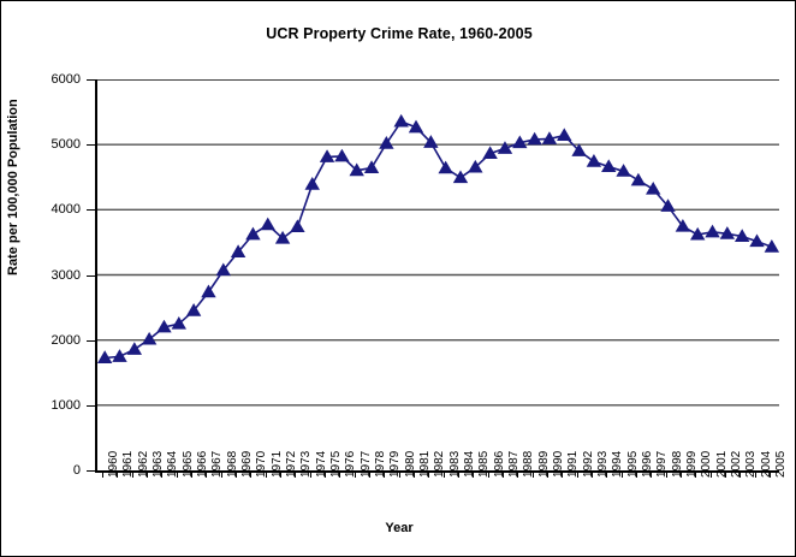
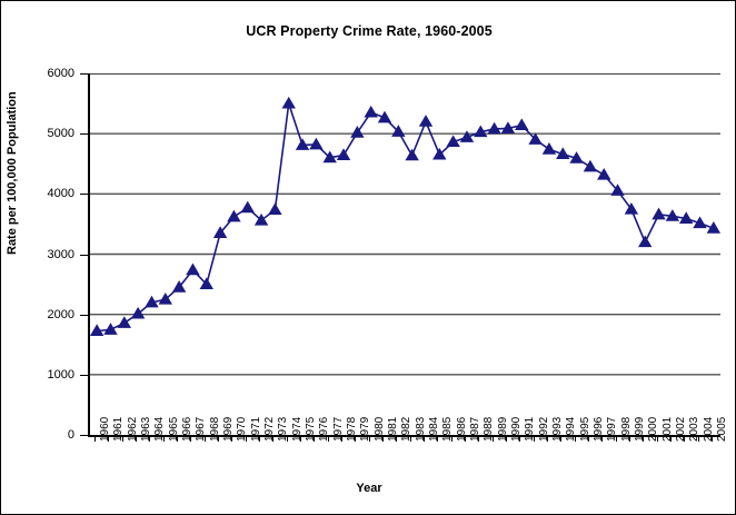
1968: 3100 -> 2500
1974: 4400 -> 5500
1984: 4500 -> 5200
2000: 3600 -> 3200
